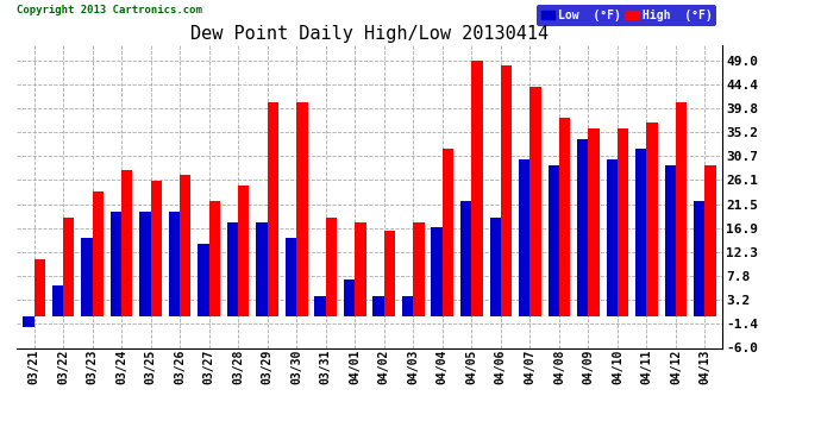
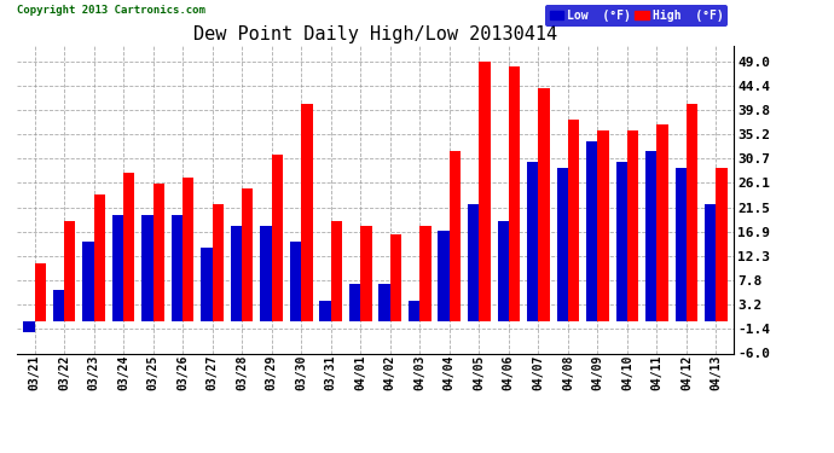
High (°F)/03/29: 41.0 -> 31.5
Low (°F)/04/02: 4 -> 7
